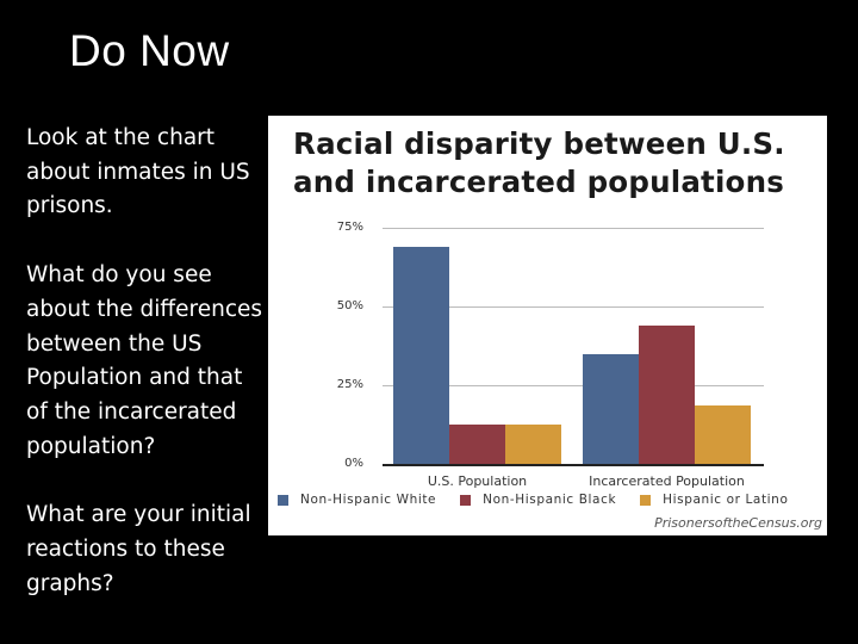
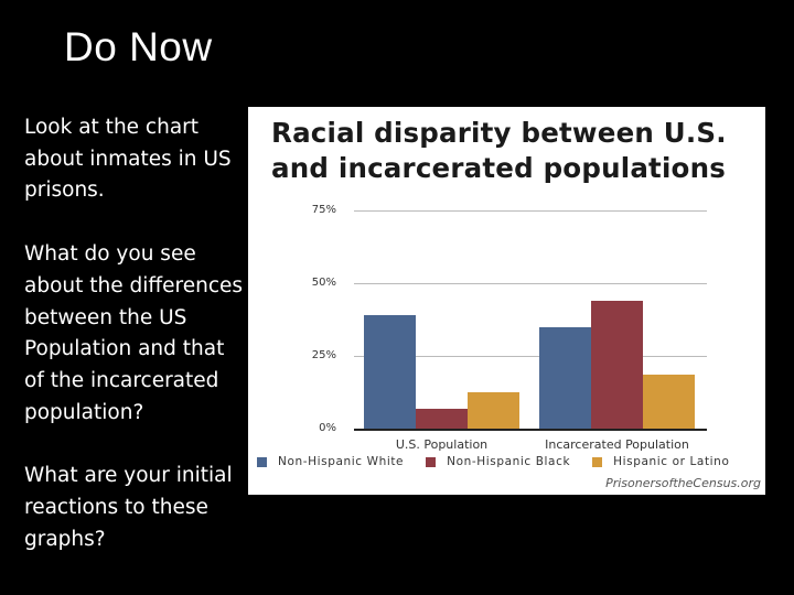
Non-Hispanic White/U.S. Population: 69% -> 39%
Non-Hispanic Black/U.S. Population: 12% -> 7%
